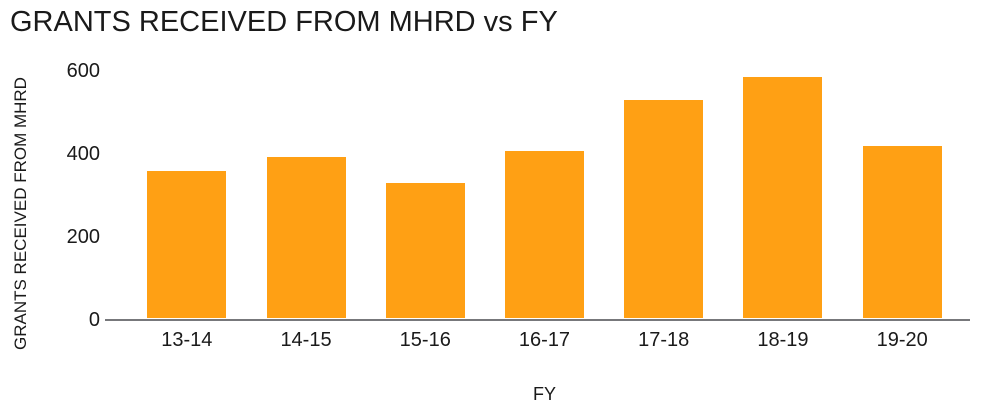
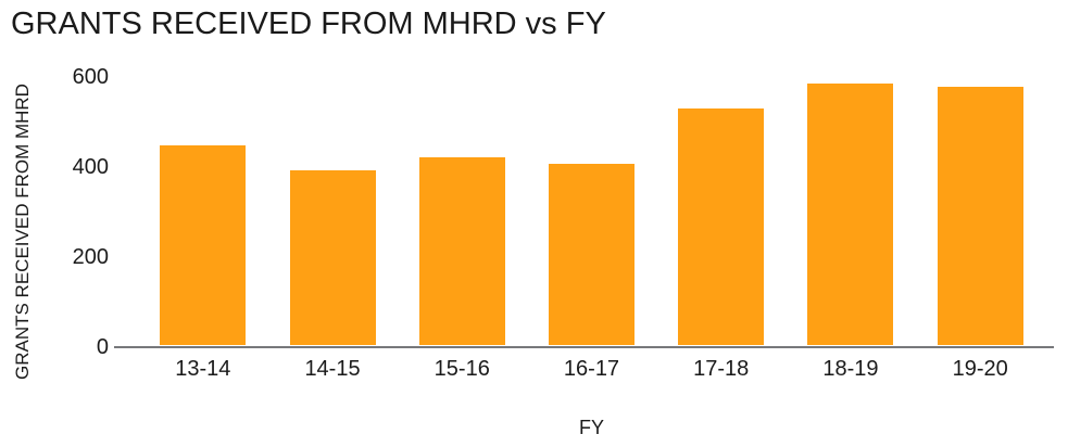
13-14: 360 -> 450
15-16: 330 -> 420
19-20: 420 -> 580
